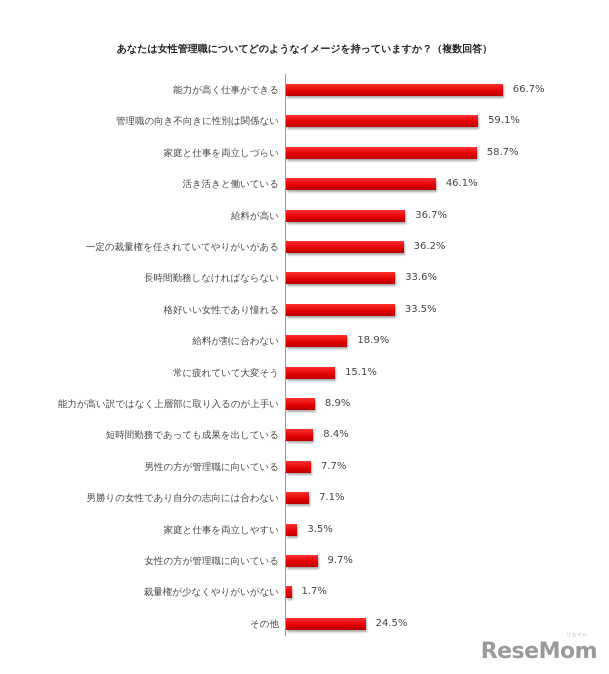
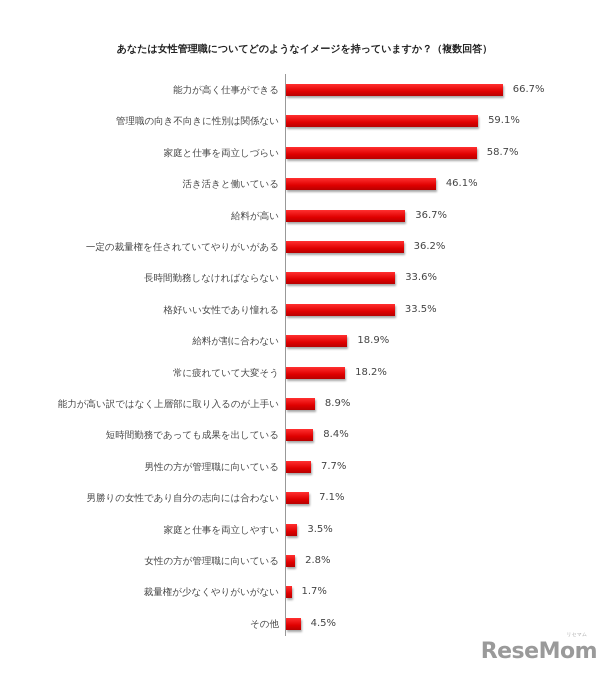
常に疲れていて大変そう: 15.1% -> 18.2%
女性の方が管理職に向いている: 9.7% -> 2.8%
その他: 24.5% -> 4.5%
